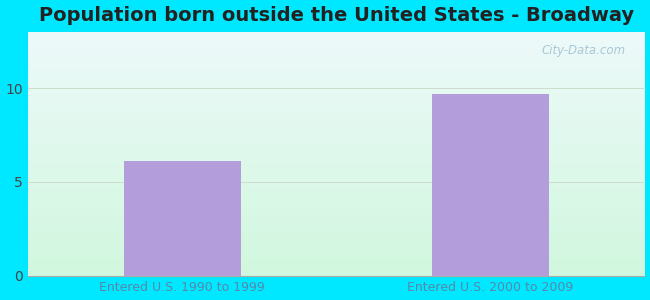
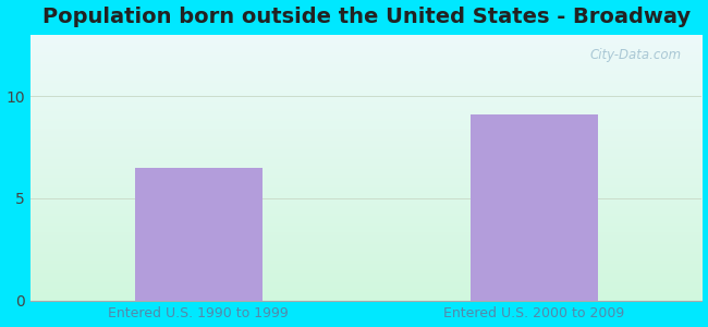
Entered U.S. 1990 to 1999: 6.1 -> 6.5
Entered U.S. 2000 to 2009: 9.7 -> 9.1
